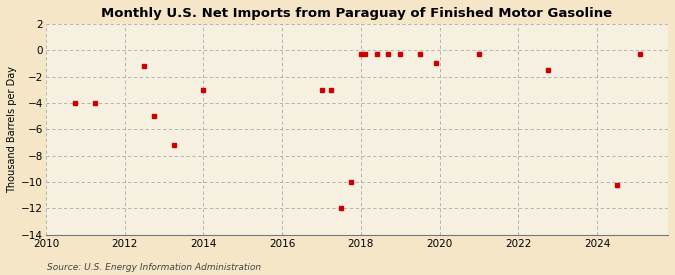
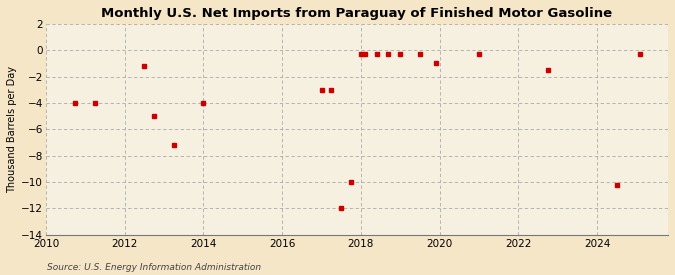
2014: -3.0 -> -4.0
